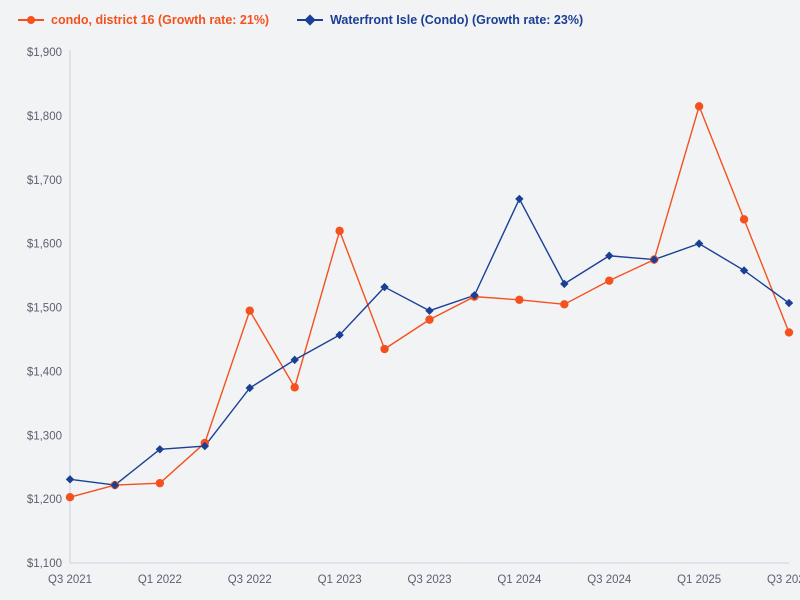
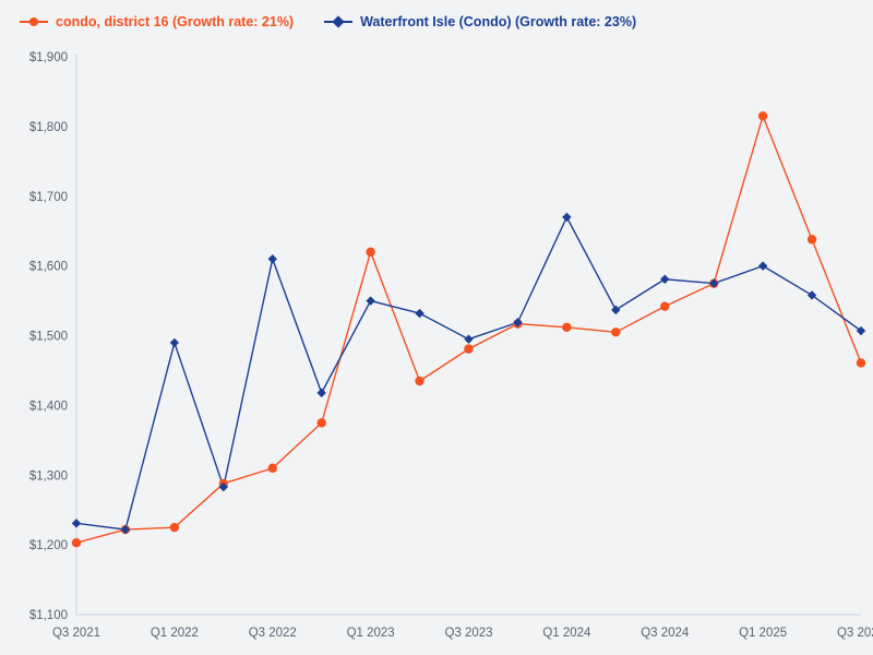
Waterfront Isle (Condo) (Growth rate: 23%)/Q1 2022: $1280 -> $1490
condo, district 16 (Growth rate: 21%)/Q3 2022: $1500 -> $1310
Waterfront Isle (Condo) (Growth rate: 23%)/Q3 2022: $1370 -> $1610
Waterfront Isle (Condo) (Growth rate: 23%)/Q1 2023: $1460 -> $1550
